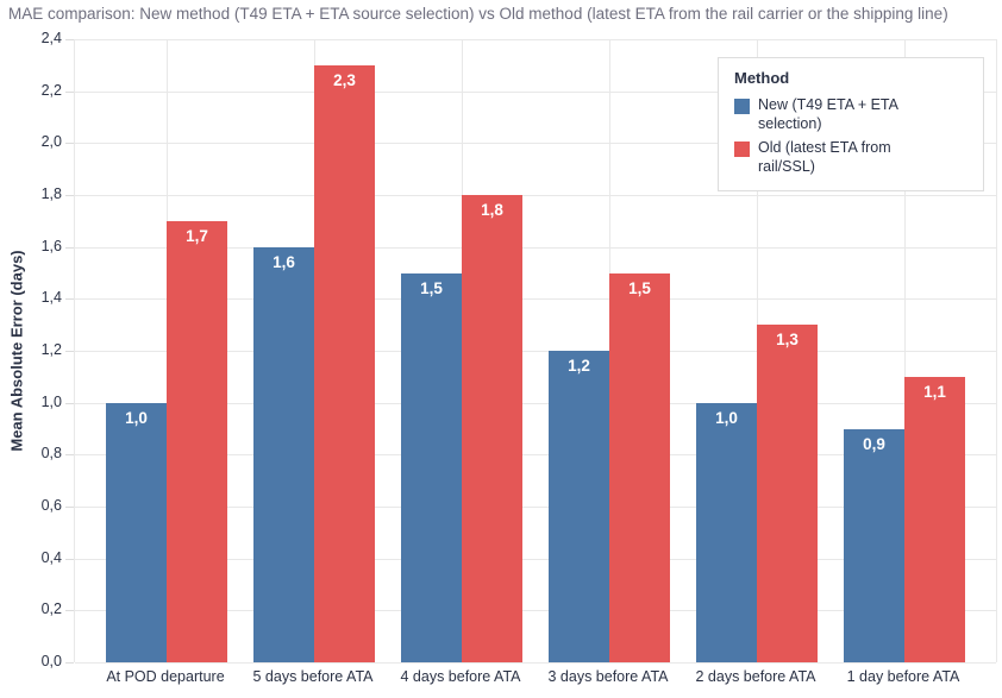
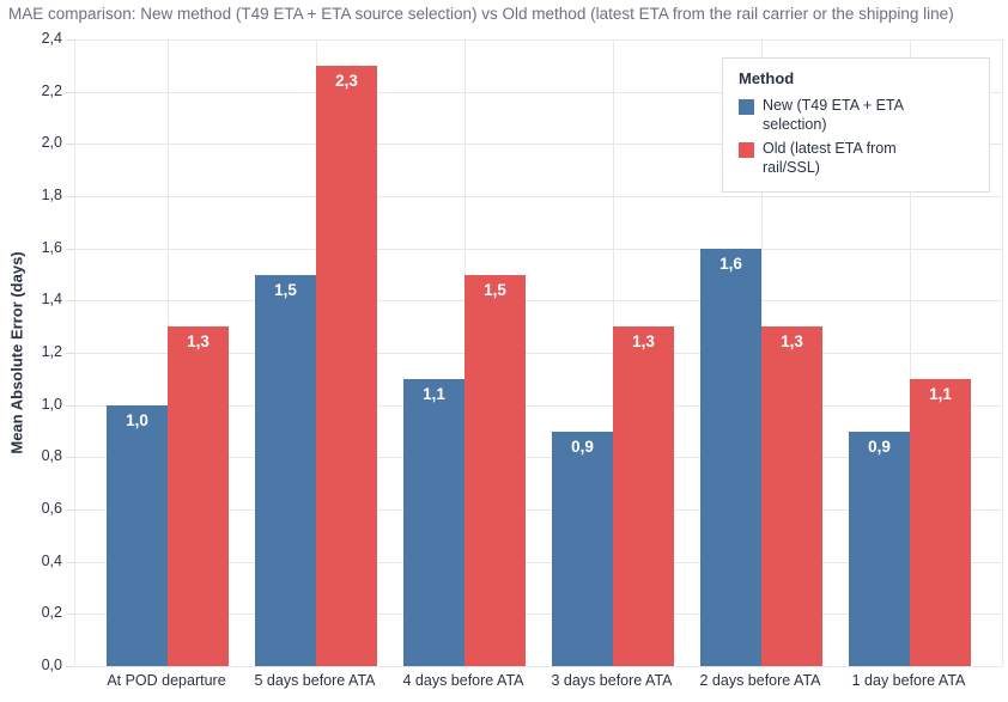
Old (latest ETA from rail/SSL)/At POD departure: 1,7 -> 1,3
New (T49 ETA + ETA selection)/5 days before ATA: 1,6 -> 1,5
New (T49 ETA + ETA selection)/4 days before ATA: 1,5 -> 1,1
Old (latest ETA from rail/SSL)/4 days before ATA: 1,8 -> 1,5
New (T49 ETA + ETA selection)/3 days before ATA: 1,2 -> 0,9
Old (latest ETA from rail/SSL)/3 days before ATA: 1,5 -> 1,3
New (T49 ETA + ETA selection)/2 days before ATA: 1,0 -> 1,6
